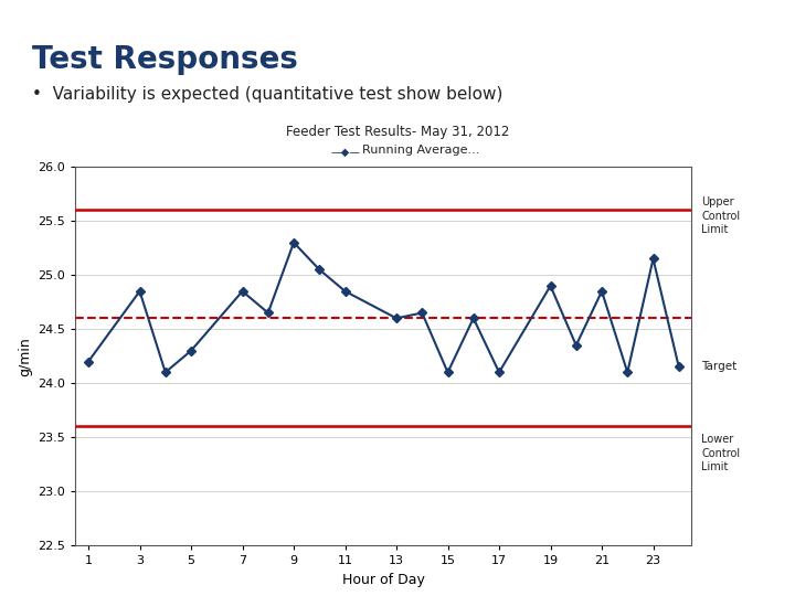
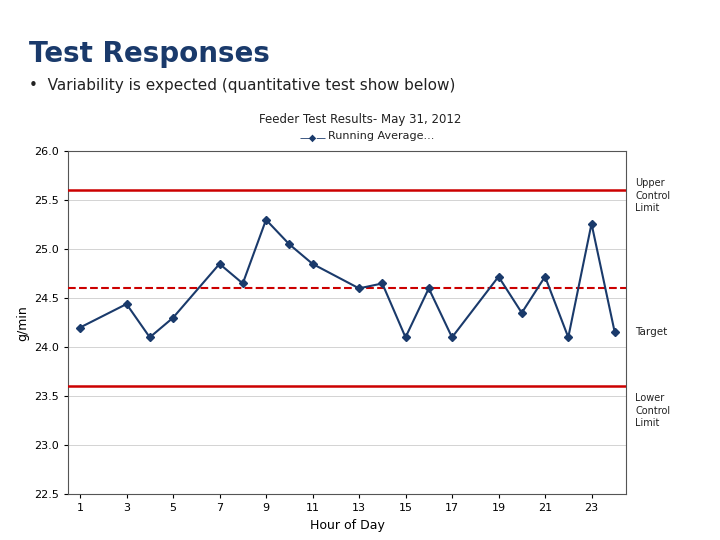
3: 24.85 -> 24.44
19: 24.90 -> 24.72
21: 24.85 -> 24.72
23: 25.15 -> 25.26
